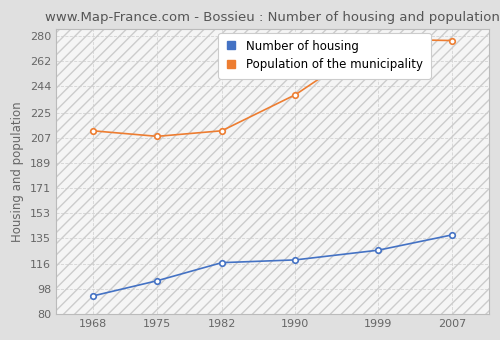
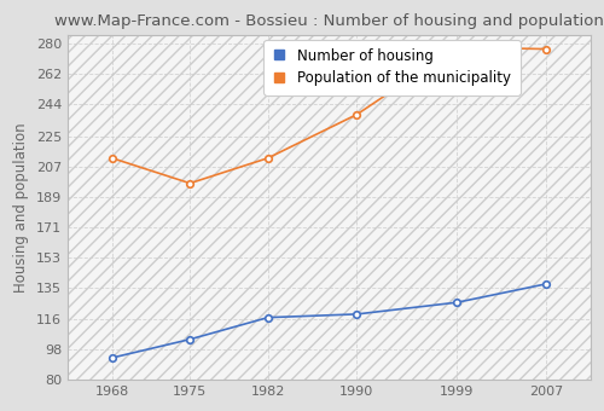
Population of the municipality/1975: 208 -> 197
